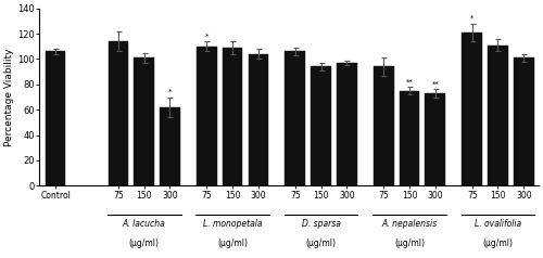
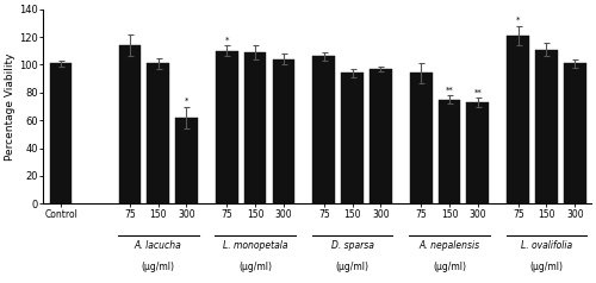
Control: 106 -> 101
